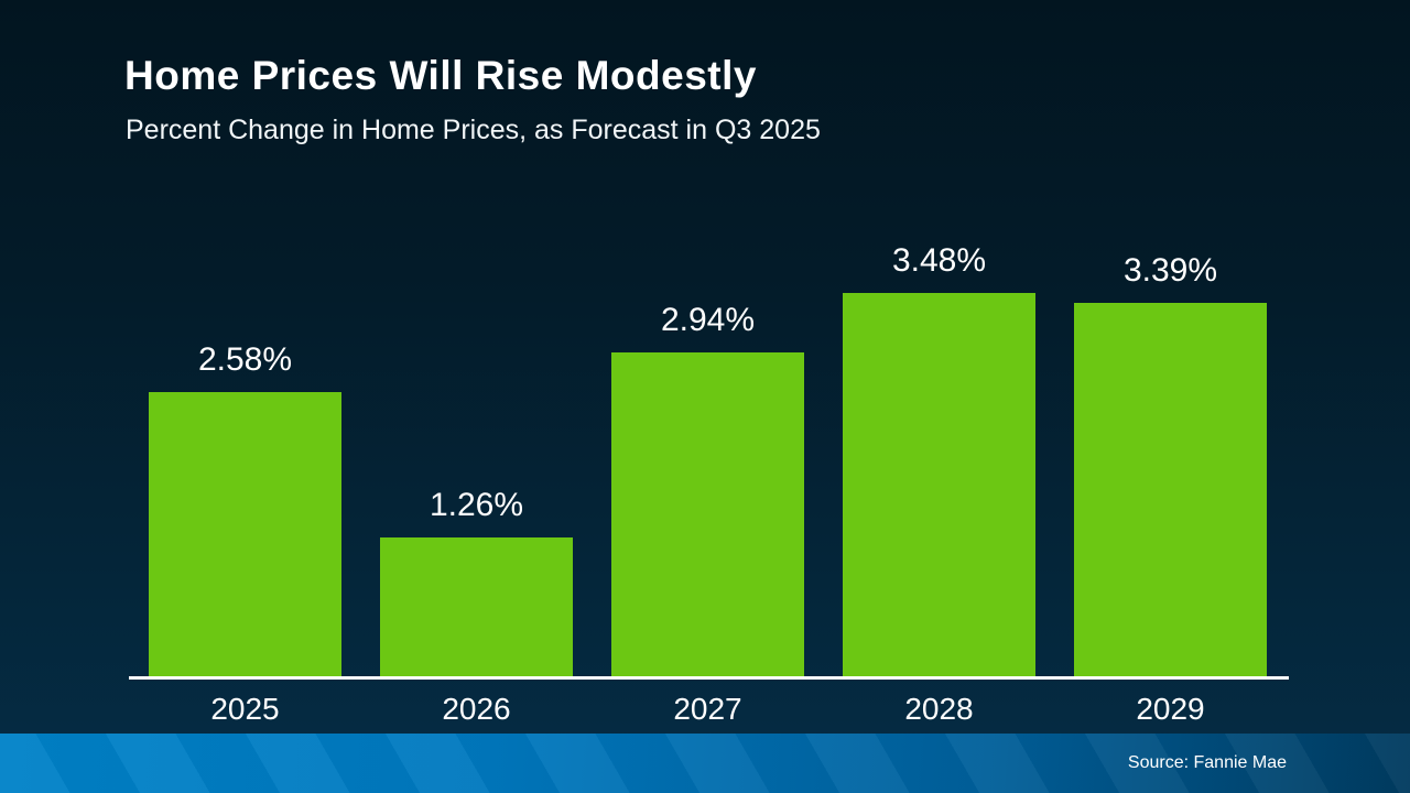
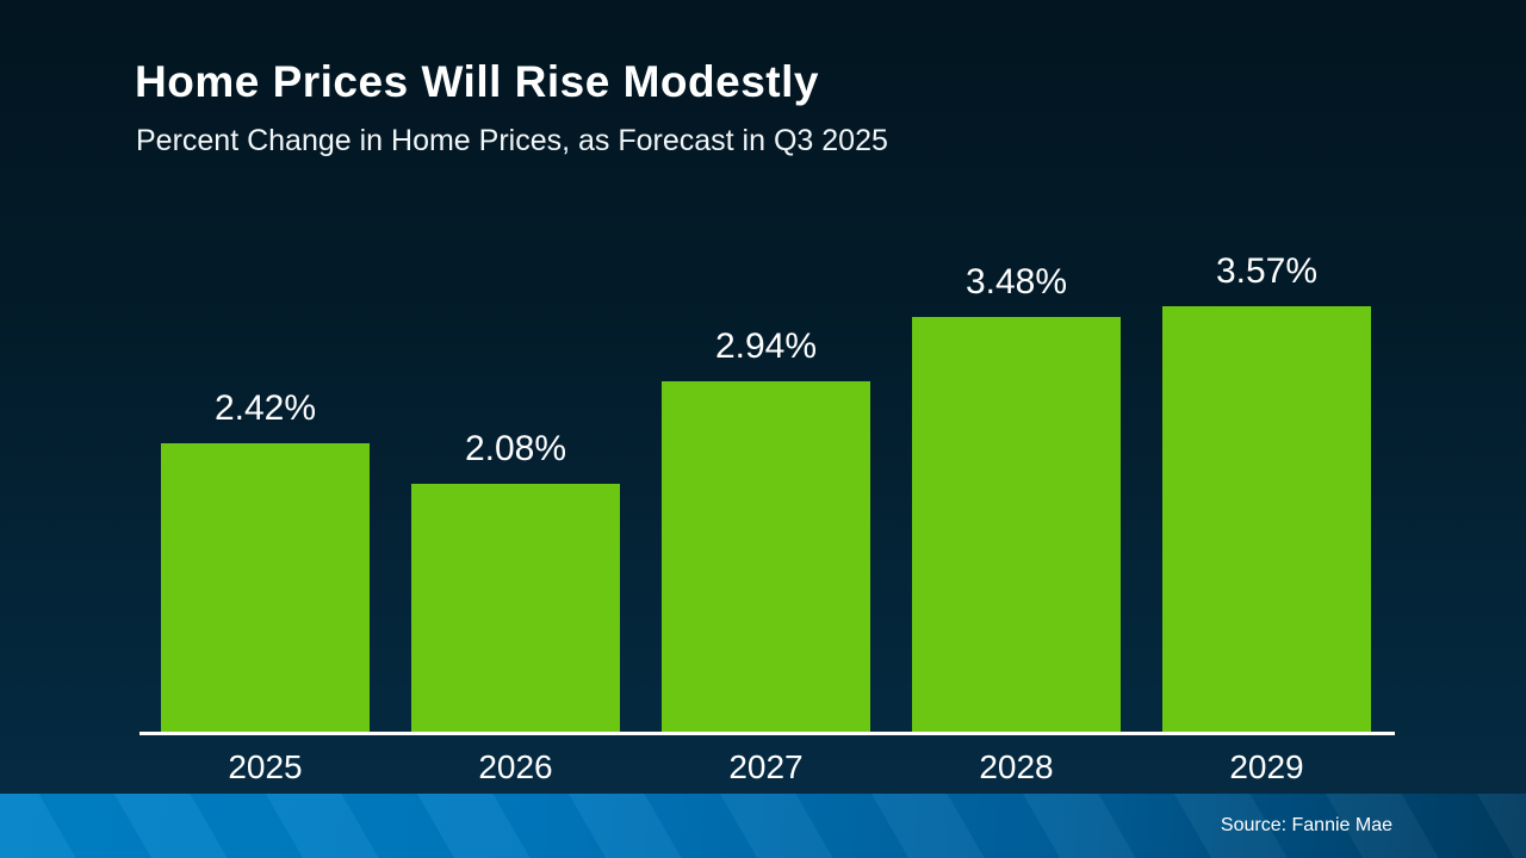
2025: 2.58% -> 2.42%
2026: 1.26% -> 2.08%
2029: 3.39% -> 3.57%
